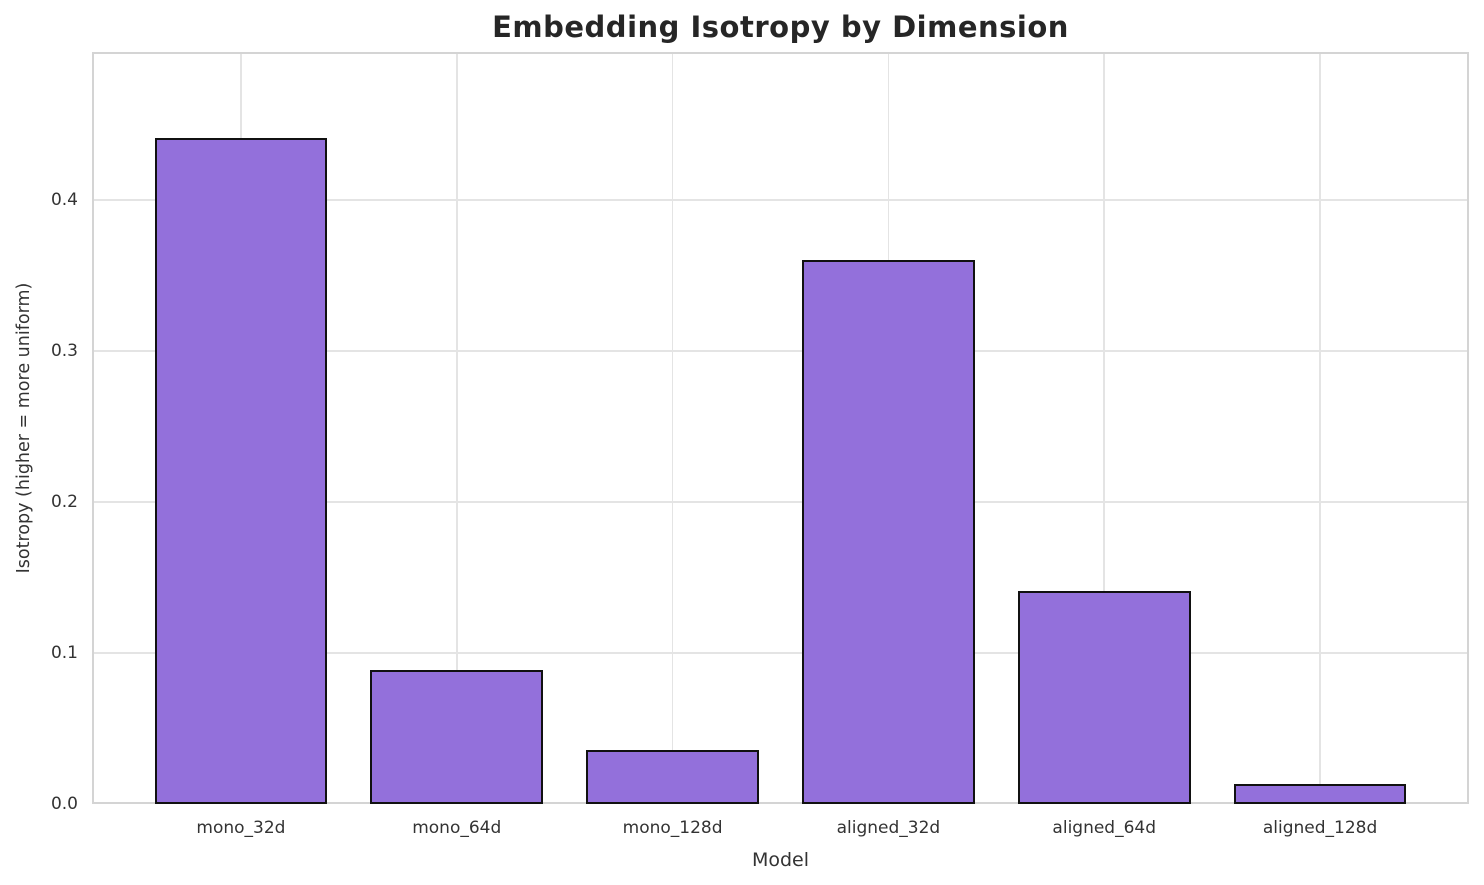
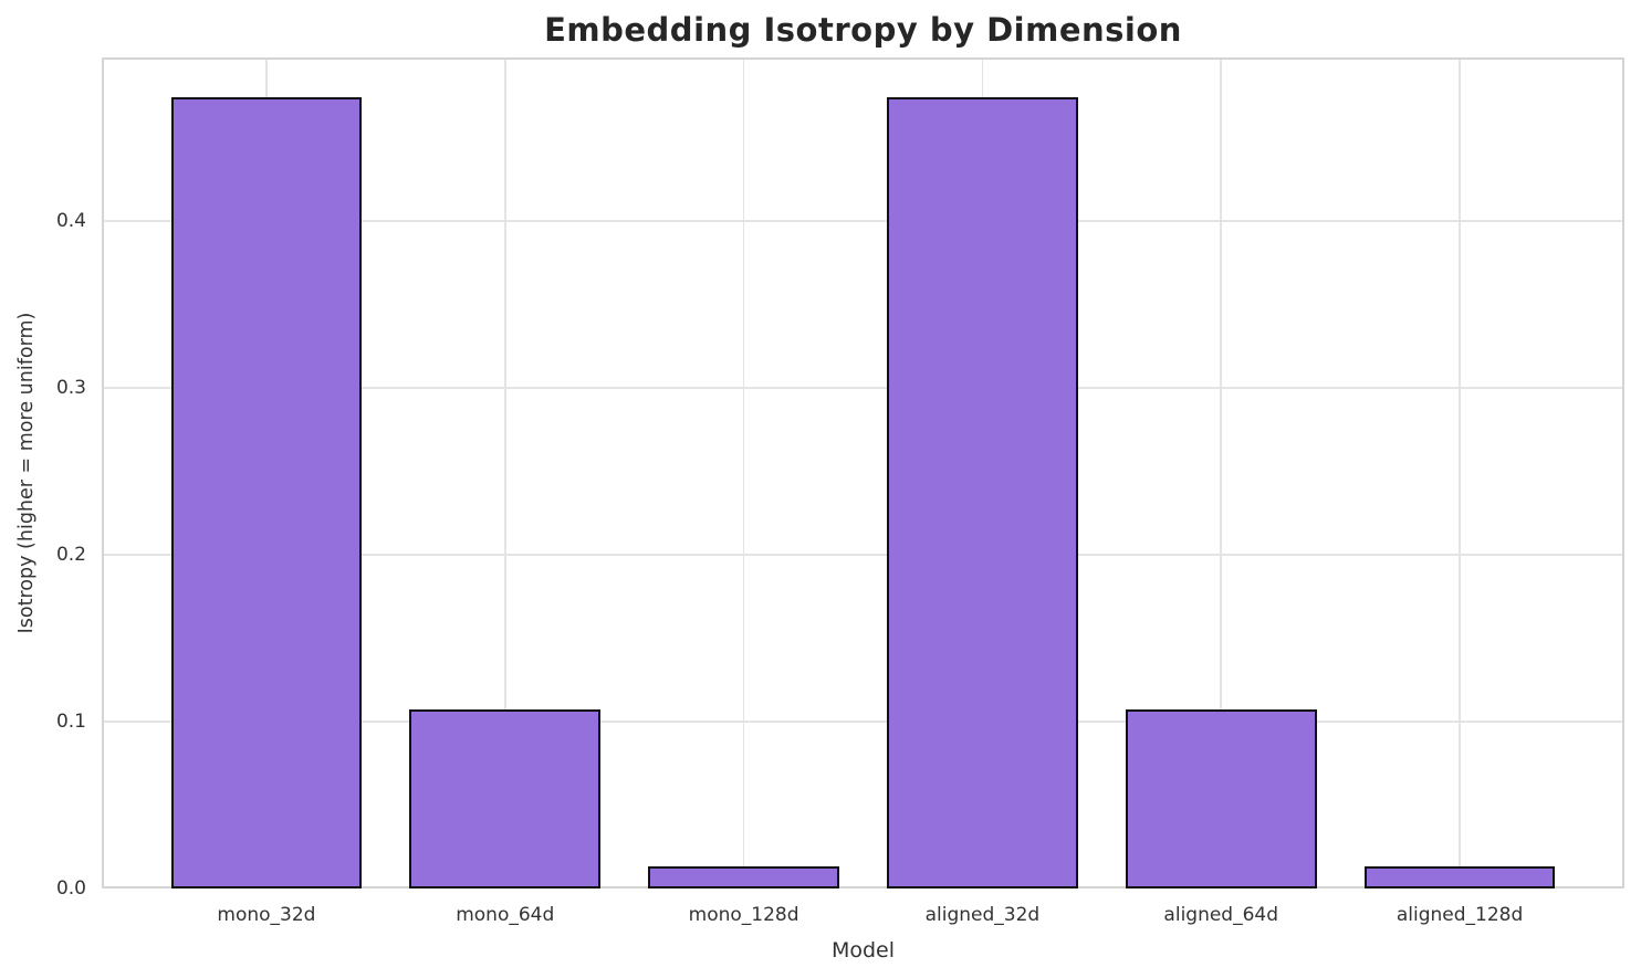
mono_32d: 0.441 -> 0.474
mono_64d: 0.089 -> 0.107
mono_128d: 0.036 -> 0.013
aligned_32d: 0.360 -> 0.474
aligned_64d: 0.141 -> 0.107
